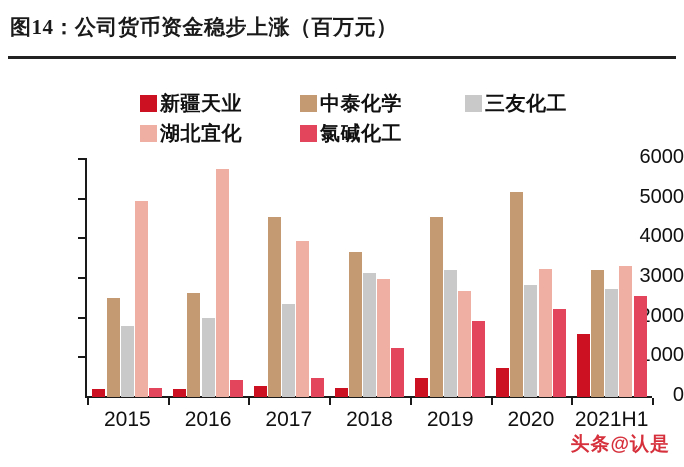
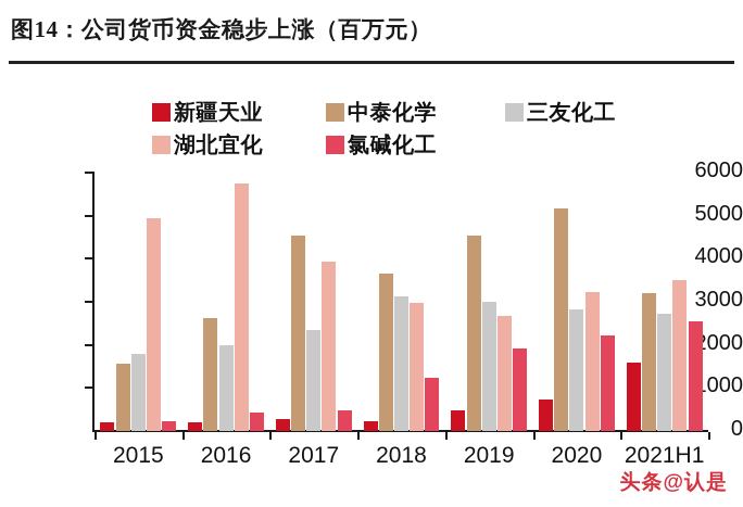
中泰化学/2015: 2500 -> 1600
三友化工/2019: 3200 -> 3000
湖北宜化/2021H1: 3300 -> 3500
